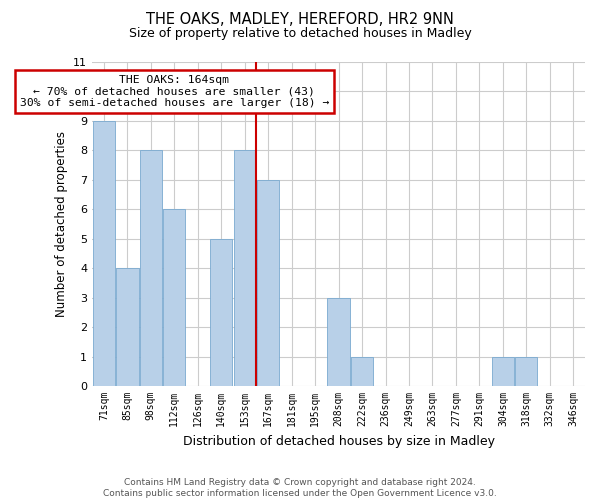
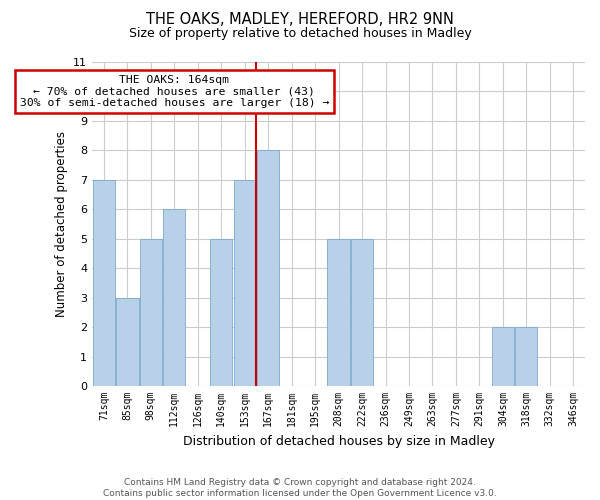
71sqm: 9 -> 7
85sqm: 4 -> 3
98sqm: 8 -> 5
153sqm: 8 -> 7
167sqm: 7 -> 8
208sqm: 3 -> 5
222sqm: 1 -> 5
304sqm: 1 -> 2
318sqm: 1 -> 2
